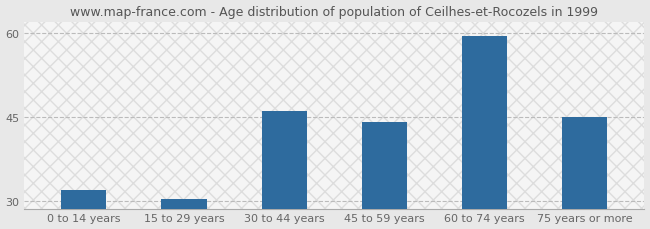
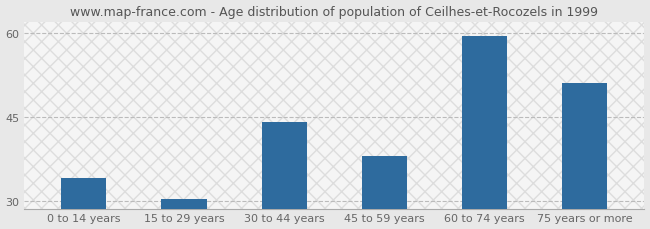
0 to 14 years: 32.0 -> 34.0
30 to 44 years: 46.0 -> 44.0
45 to 59 years: 44.0 -> 38.0
75 years or more: 45.0 -> 51.0
